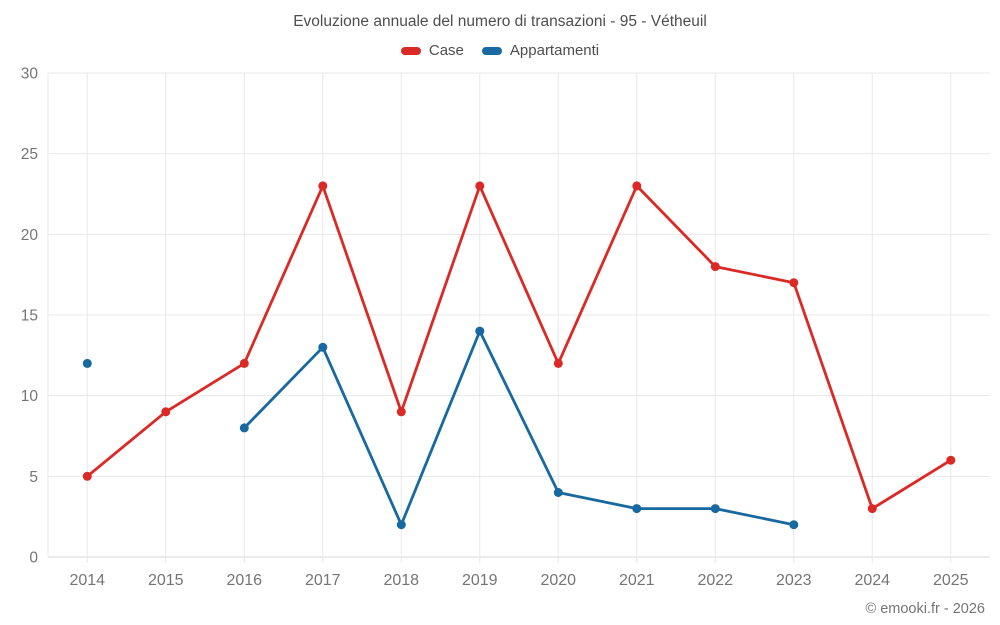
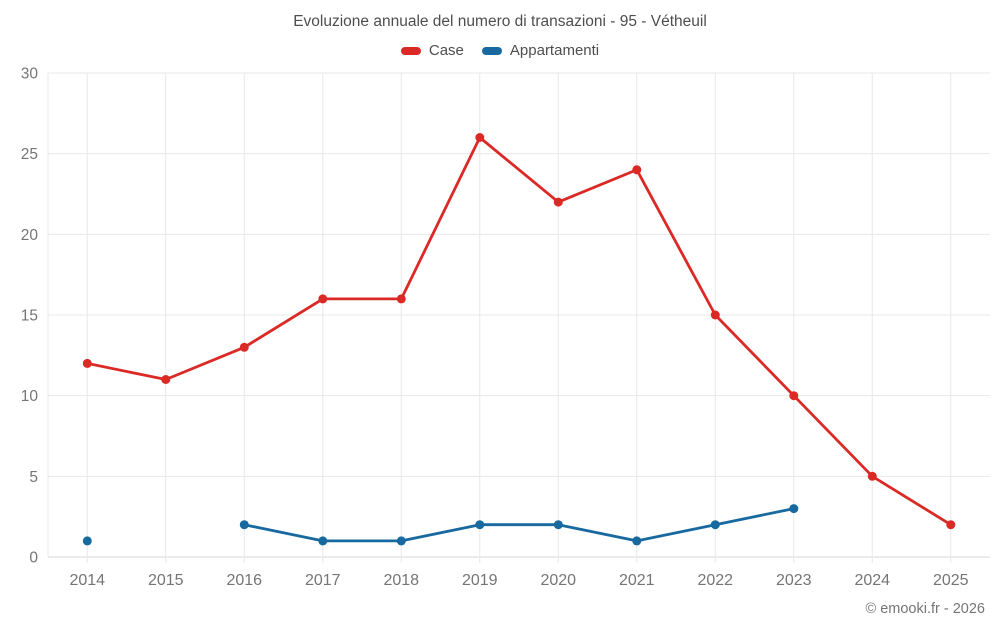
Case/2014: 5 -> 12
Appartamenti/2014: 12 -> 1
Case/2015: 9 -> 11
Case/2016: 12 -> 13
Appartamenti/2016: 8 -> 2
Case/2017: 23 -> 16
Appartamenti/2017: 13 -> 1
Case/2018: 9 -> 16
Appartamenti/2018: 2 -> 1
Case/2019: 23 -> 26
Appartamenti/2019: 14 -> 2
Case/2020: 12 -> 22
Appartamenti/2020: 4 -> 2
Case/2021: 23 -> 24
Appartamenti/2021: 3 -> 1
Case/2022: 18 -> 15
Appartamenti/2022: 3 -> 2
Case/2023: 17 -> 10
Appartamenti/2023: 2 -> 3
Case/2024: 3 -> 5
Case/2025: 6 -> 2
